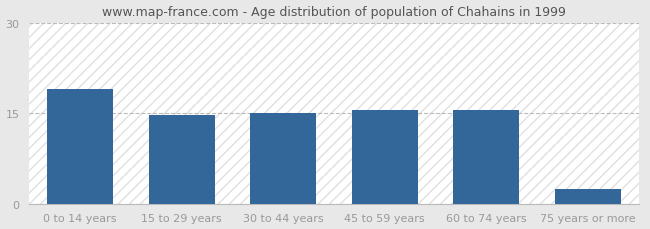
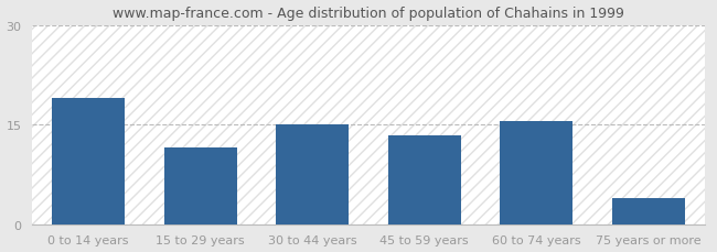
15 to 29 years: 14.7 -> 11.6
45 to 59 years: 15.5 -> 13.4
75 years or more: 2.5 -> 4.0
